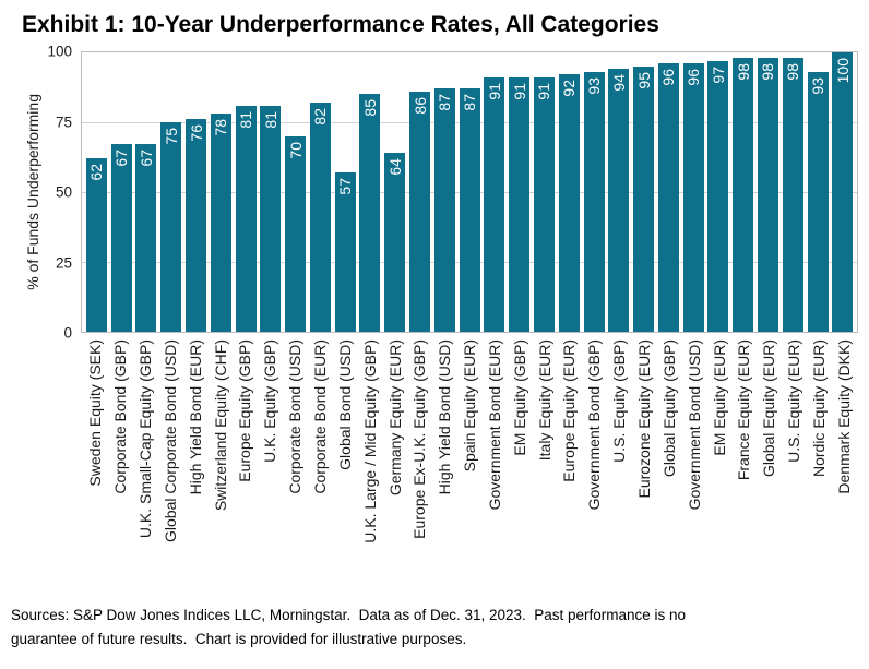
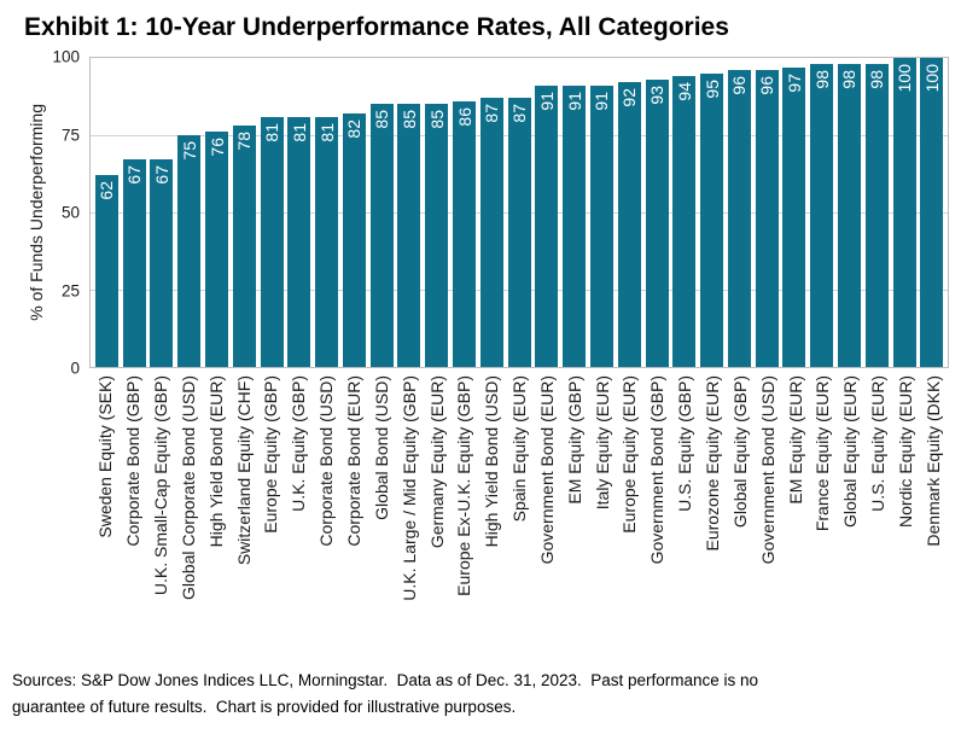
Corporate Bond (USD): 70 -> 81
Global Bond (USD): 57 -> 85
Germany Equity (EUR): 64 -> 85
Nordic Equity (EUR): 93 -> 100
